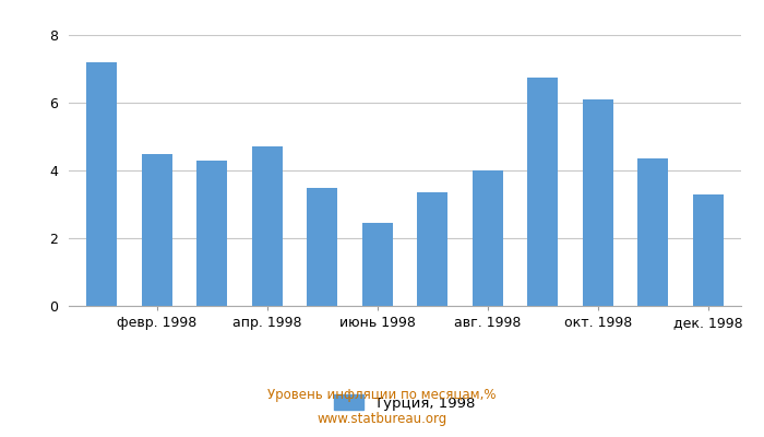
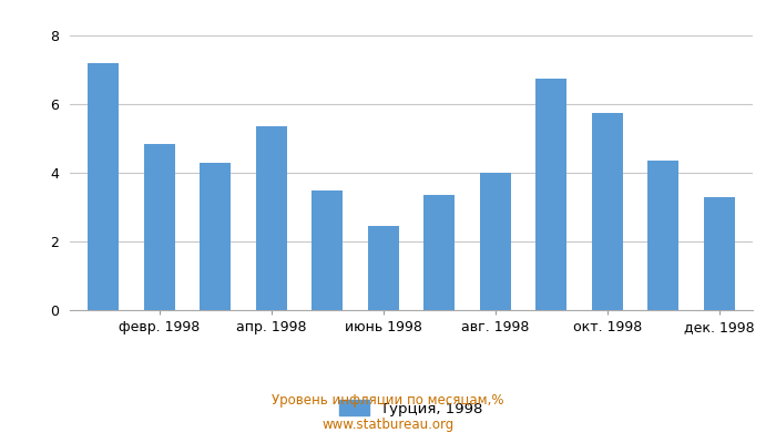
февр. 1998: 4.50 -> 4.85
апр. 1998: 4.70 -> 5.35
окт. 1998: 6.10 -> 5.75
